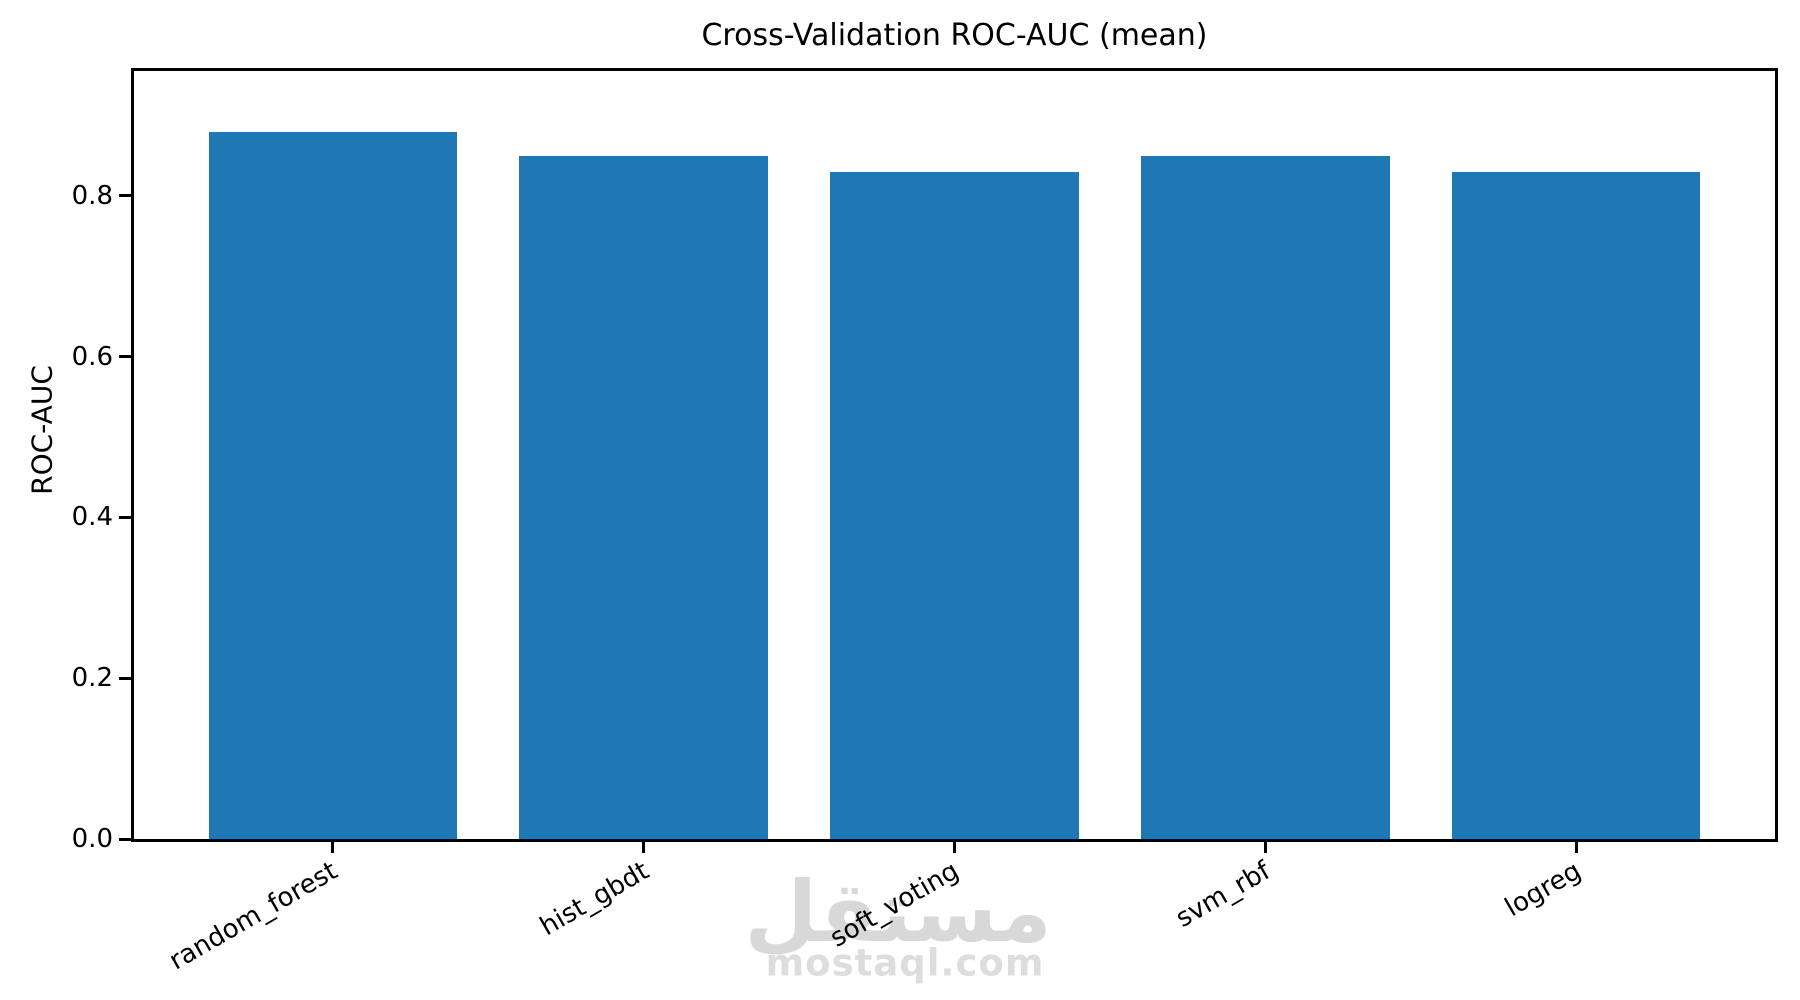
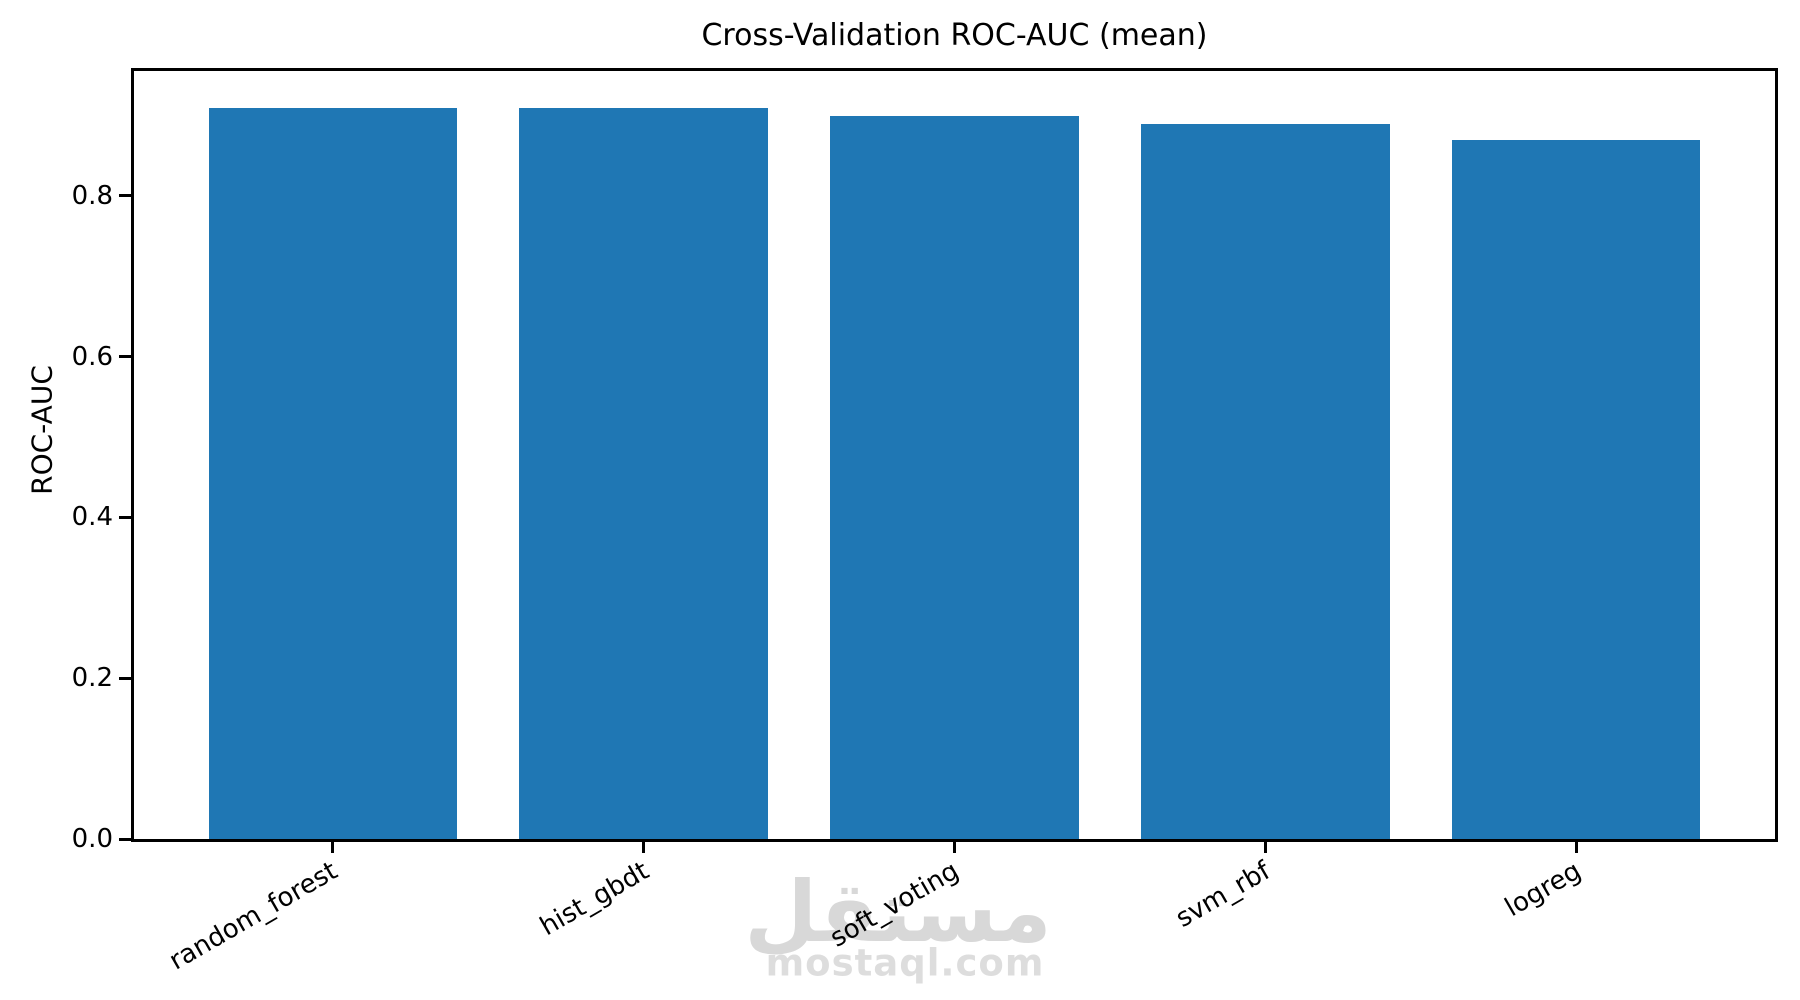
random_forest: 0.88 -> 0.91
hist_gbdt: 0.85 -> 0.91
soft_voting: 0.83 -> 0.90
svm_rbf: 0.85 -> 0.89
logreg: 0.83 -> 0.87
